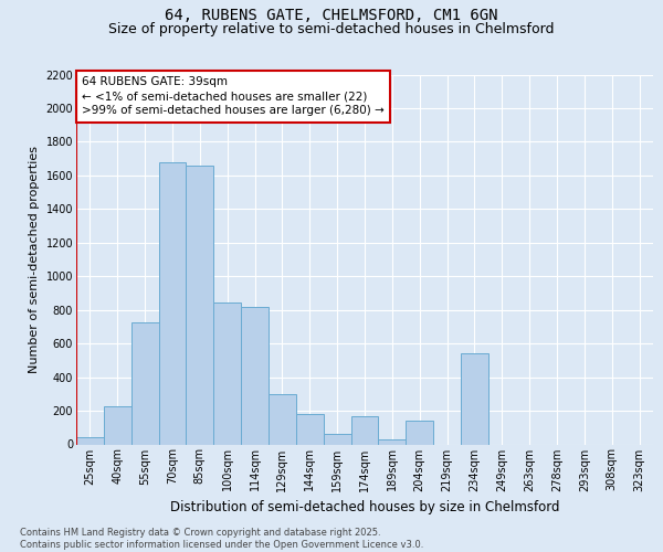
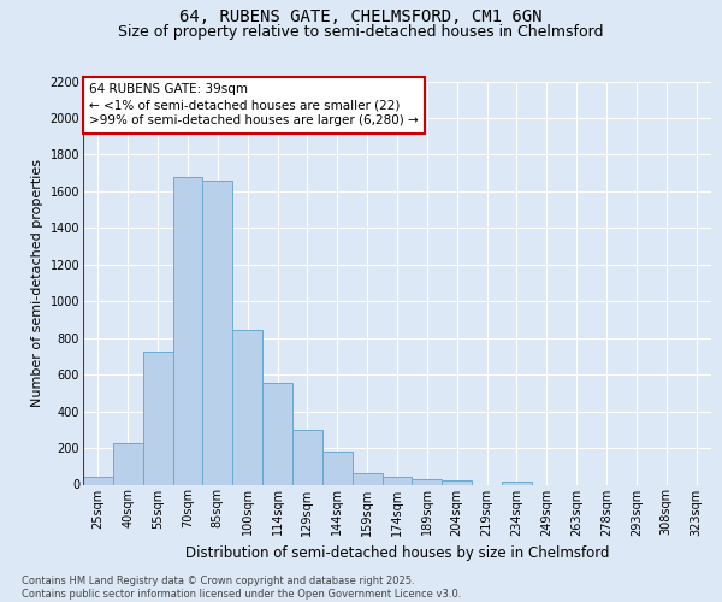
114sqm: 820 -> 560
174sqm: 170 -> 40
204sqm: 140 -> 20
234sqm: 540 -> 20
